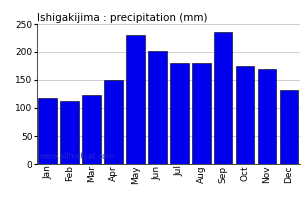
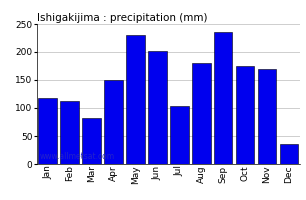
Mar: 123 -> 82
Jul: 180 -> 104
Dec: 133 -> 36
